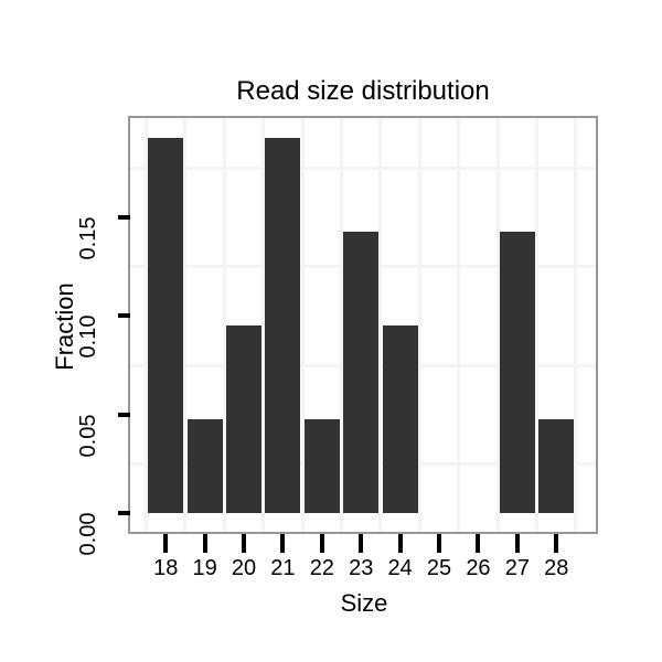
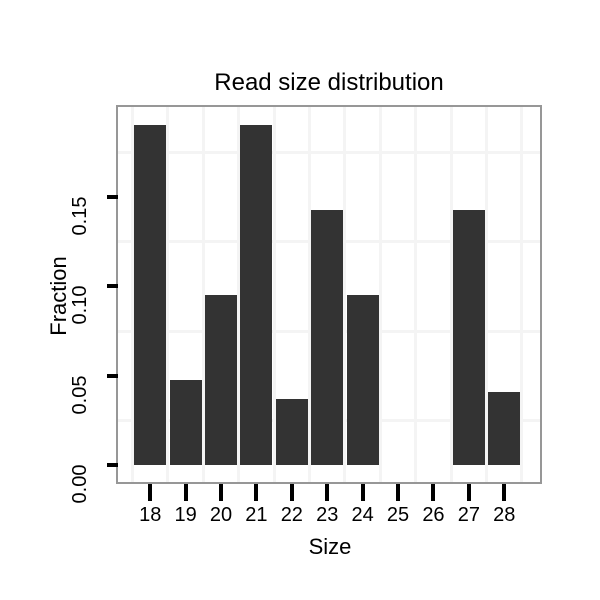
22: 0.048 -> 0.037
28: 0.048 -> 0.041
